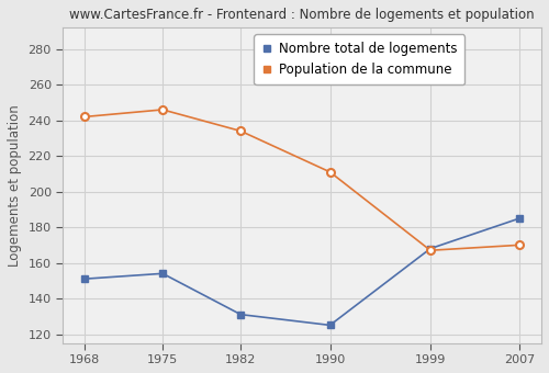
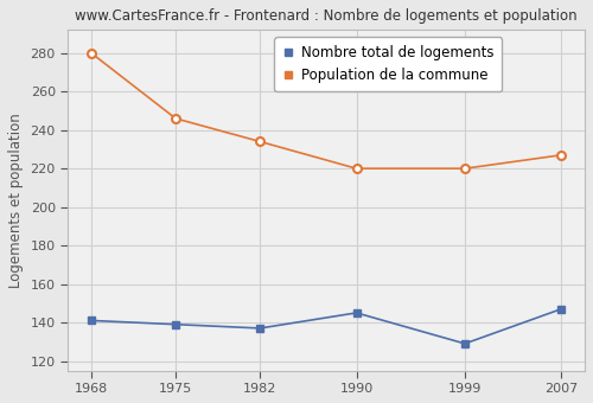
Nombre total de logements/1968: 151 -> 141
Population de la commune/1968: 242 -> 280
Nombre total de logements/1975: 154 -> 139
Nombre total de logements/1982: 131 -> 137
Nombre total de logements/1990: 125 -> 145
Population de la commune/1990: 211 -> 220
Nombre total de logements/1999: 168 -> 129
Population de la commune/1999: 167 -> 220
Nombre total de logements/2007: 185 -> 147
Population de la commune/2007: 170 -> 227
